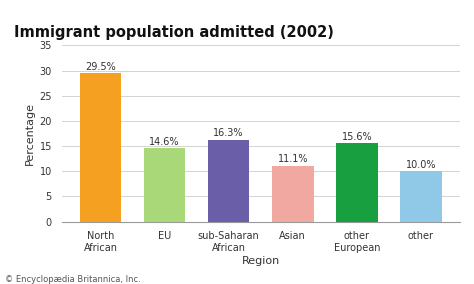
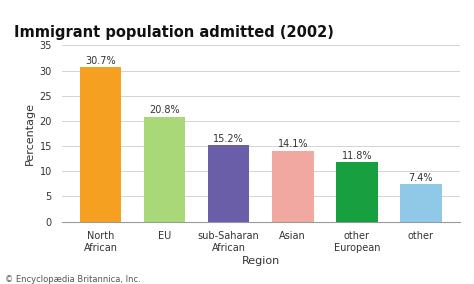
North African: 29.5% -> 30.7%
EU: 14.6% -> 20.8%
sub-Saharan African: 16.3% -> 15.2%
Asian: 11.1% -> 14.1%
other European: 15.6% -> 11.8%
other: 10.0% -> 7.4%
